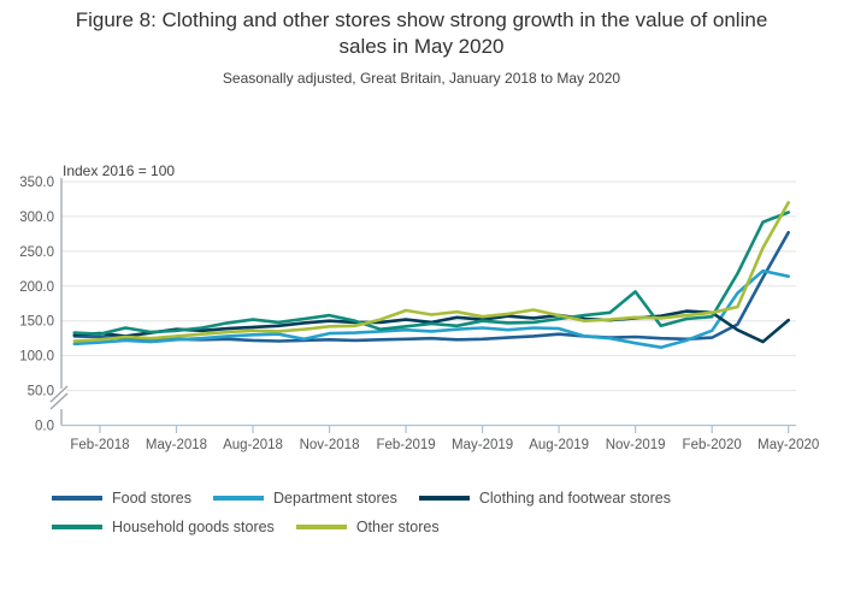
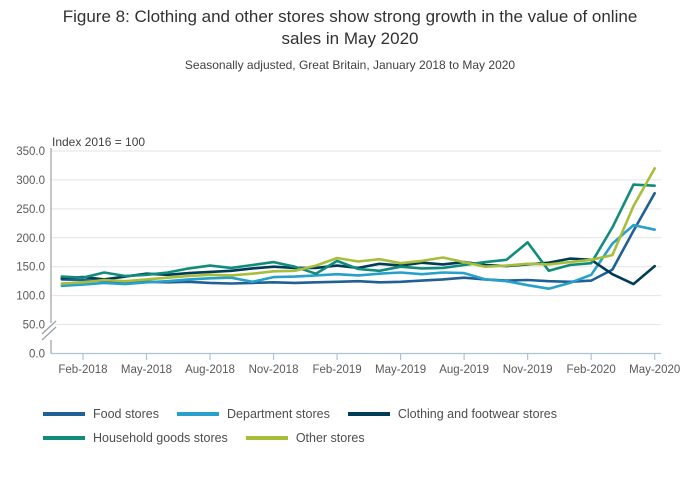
Household goods stores/Feb-2019: 140 -> 160
Household goods stores/May-2020: 310 -> 290
